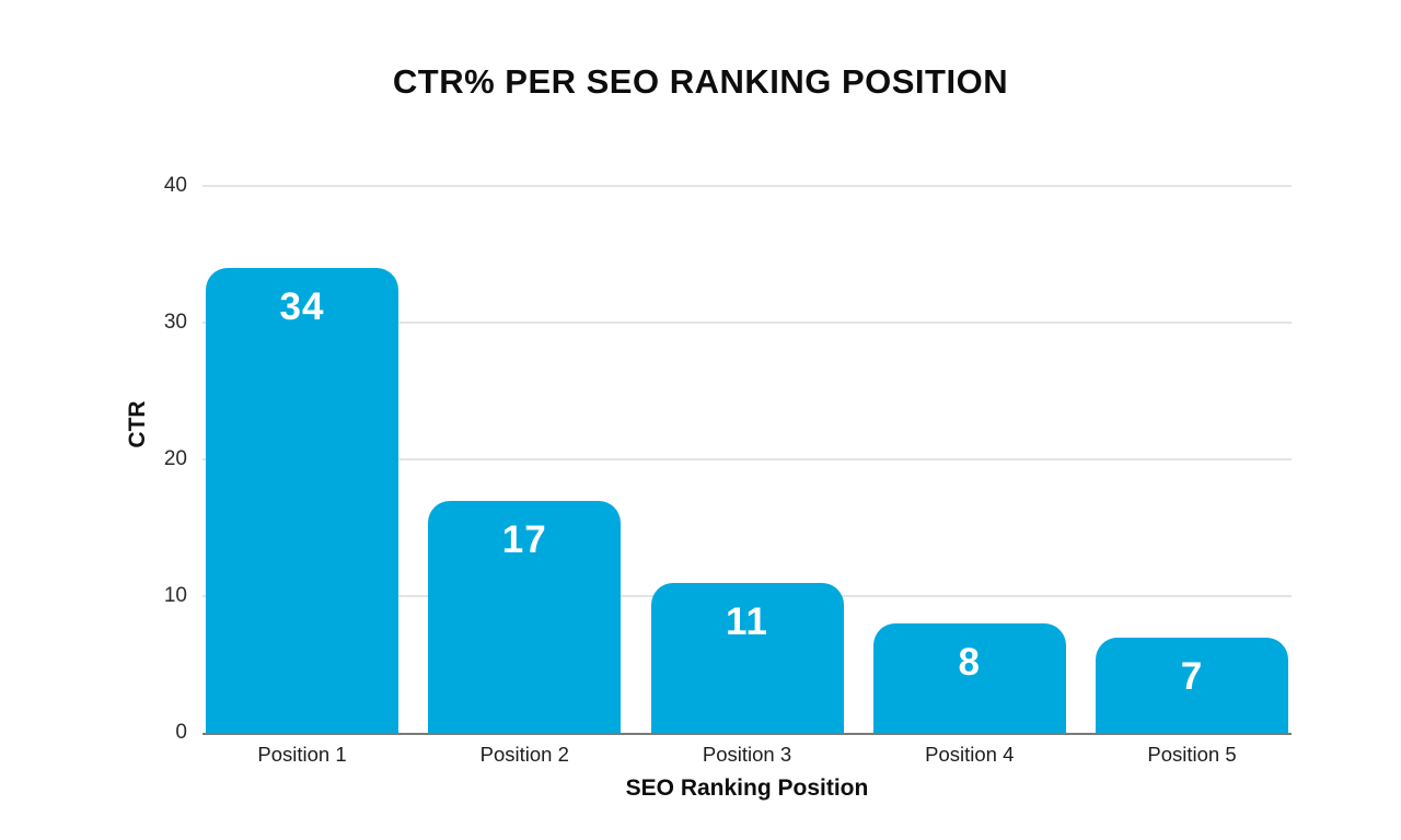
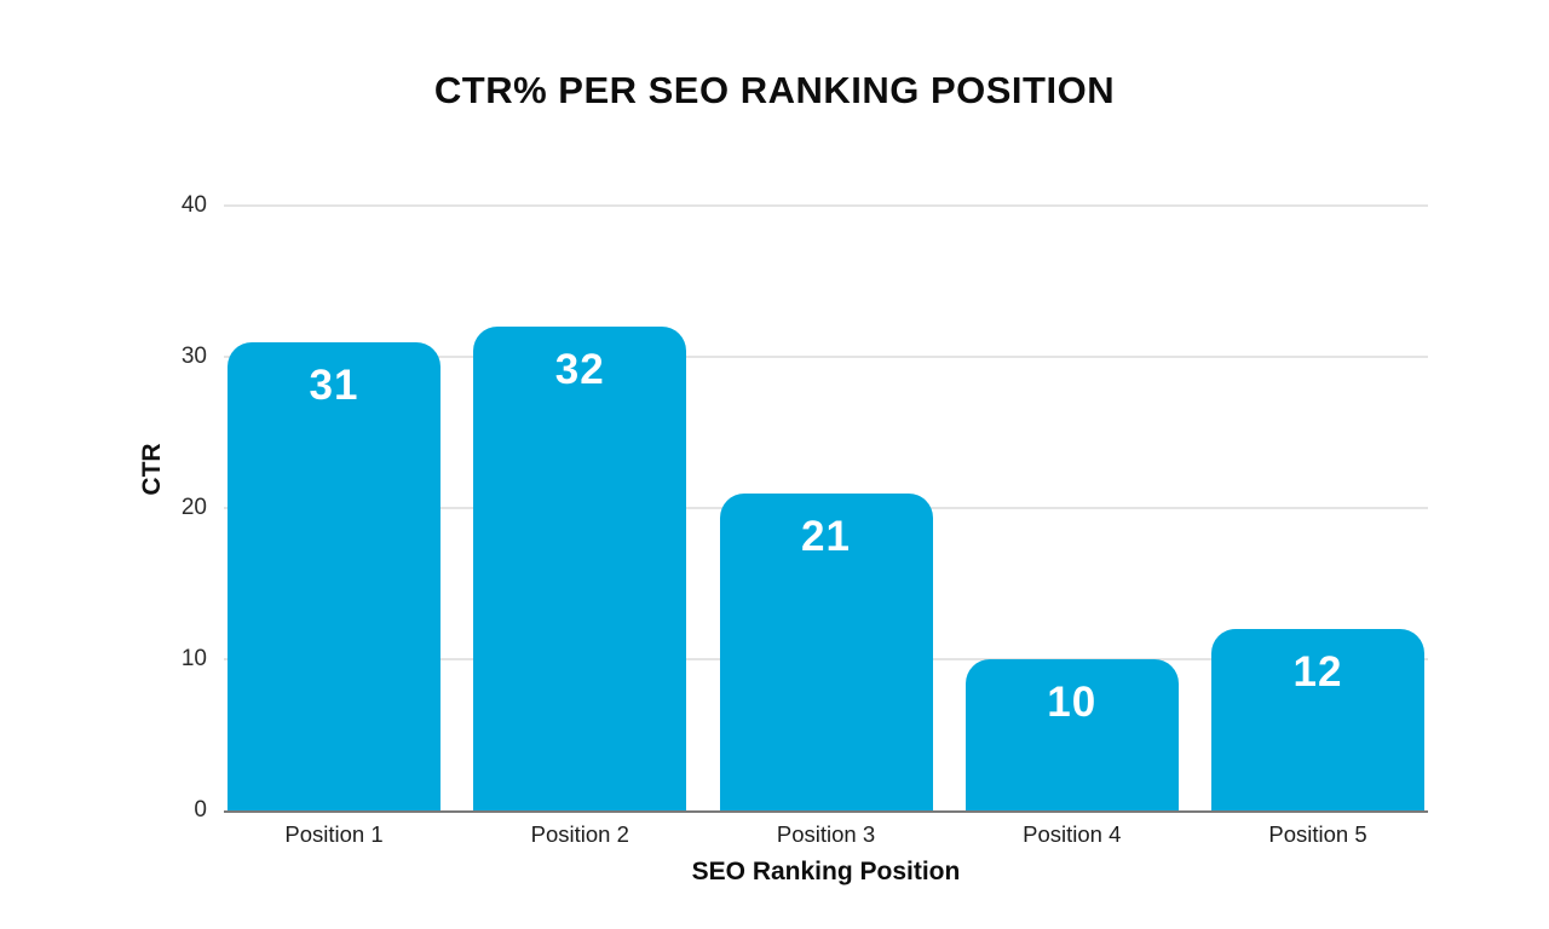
Position 1: 34 -> 31
Position 2: 17 -> 32
Position 3: 11 -> 21
Position 4: 8 -> 10
Position 5: 7 -> 12
